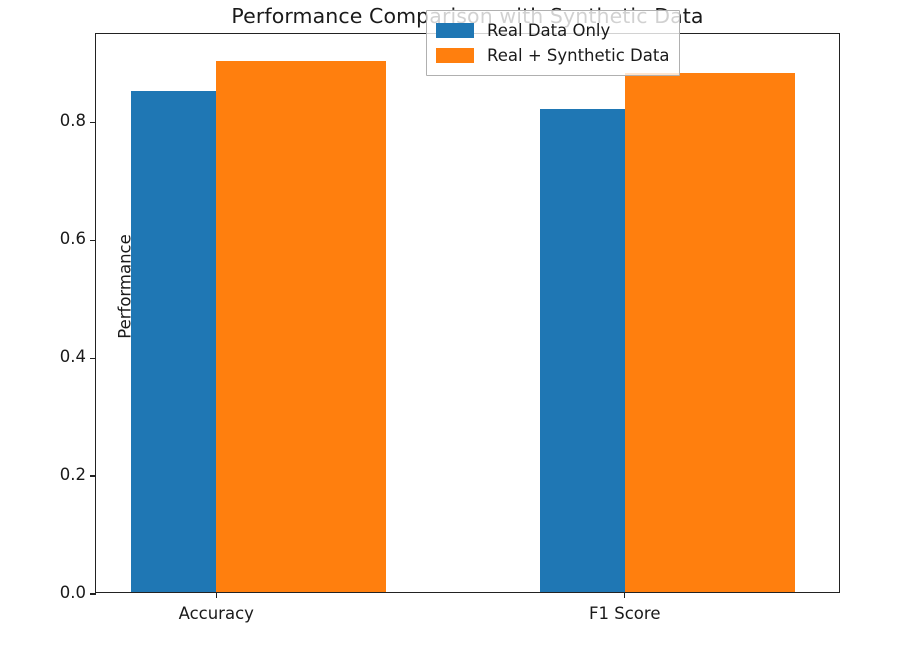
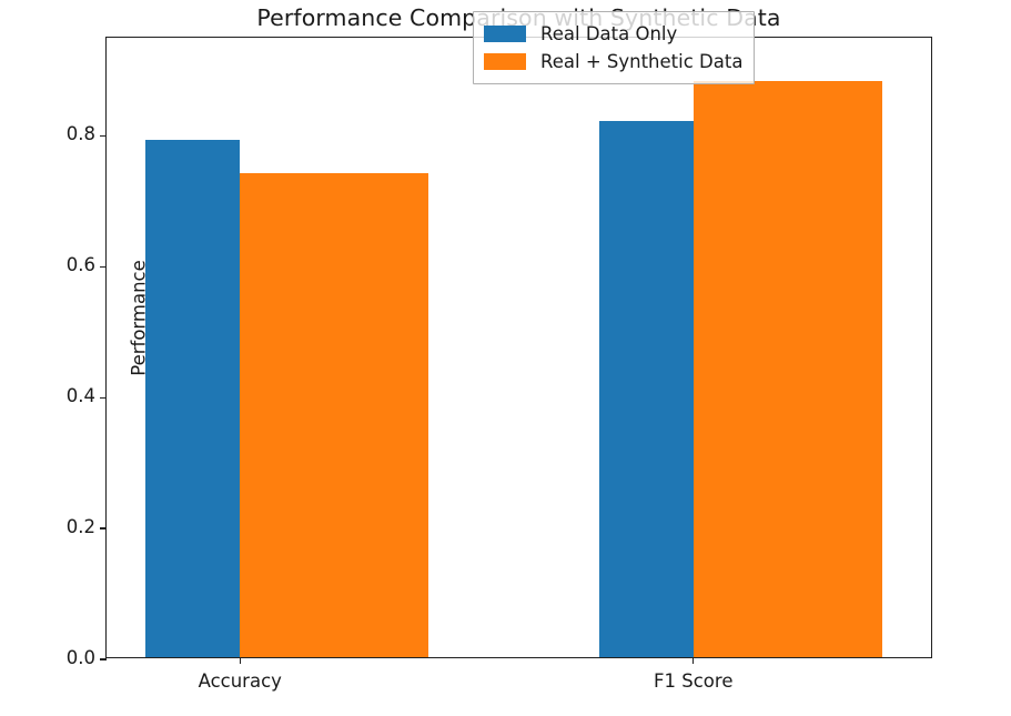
Real Data Only/Accuracy: 0.85 -> 0.79
Real + Synthetic Data/Accuracy: 0.90 -> 0.74
